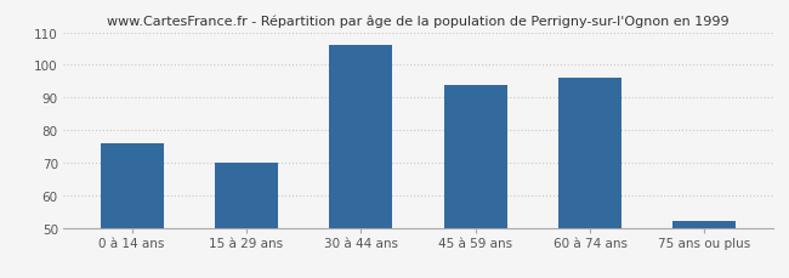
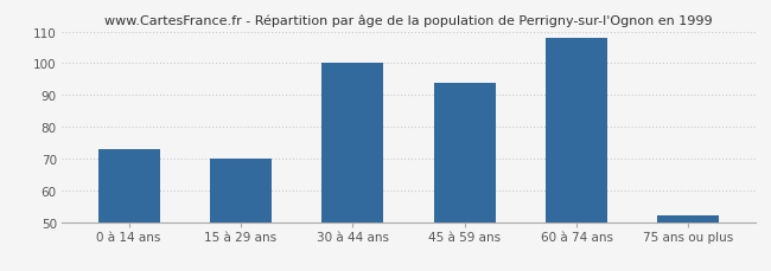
0 à 14 ans: 76 -> 73
30 à 44 ans: 106 -> 100
60 à 74 ans: 96 -> 108
